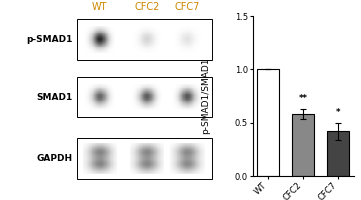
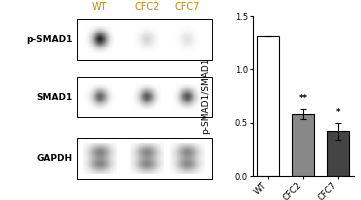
WT: 1.00 -> 1.31
